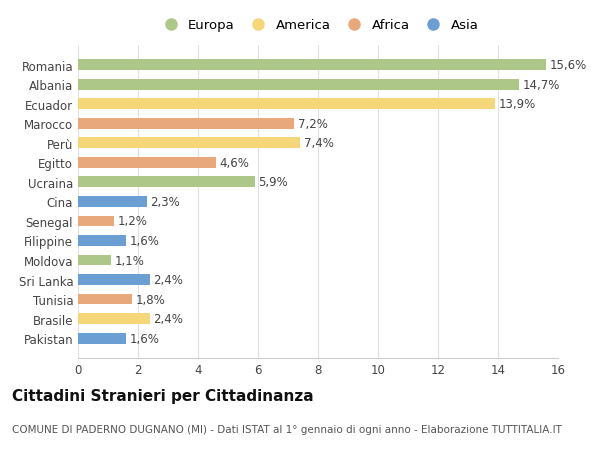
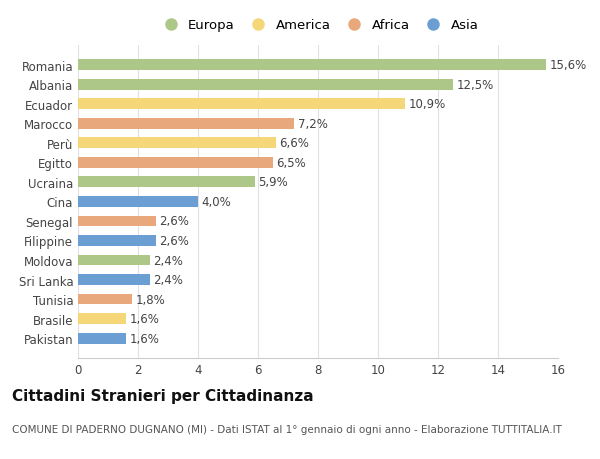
Albania: 14,7% -> 12,5%
Ecuador: 13,9% -> 10,9%
Perù: 7,4% -> 6,6%
Egitto: 4,6% -> 6,5%
Cina: 2,3% -> 4,0%
Senegal: 1,2% -> 2,6%
Filippine: 1,6% -> 2,6%
Moldova: 1,1% -> 2,4%
Brasile: 2,4% -> 1,6%
